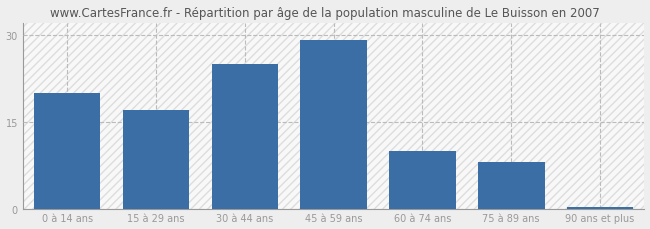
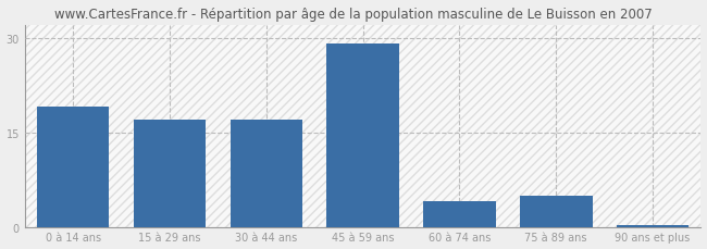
0 à 14 ans: 20.0 -> 19.0
30 à 44 ans: 25.0 -> 17.0
60 à 74 ans: 10.0 -> 4.0
75 à 89 ans: 8.0 -> 5.0
